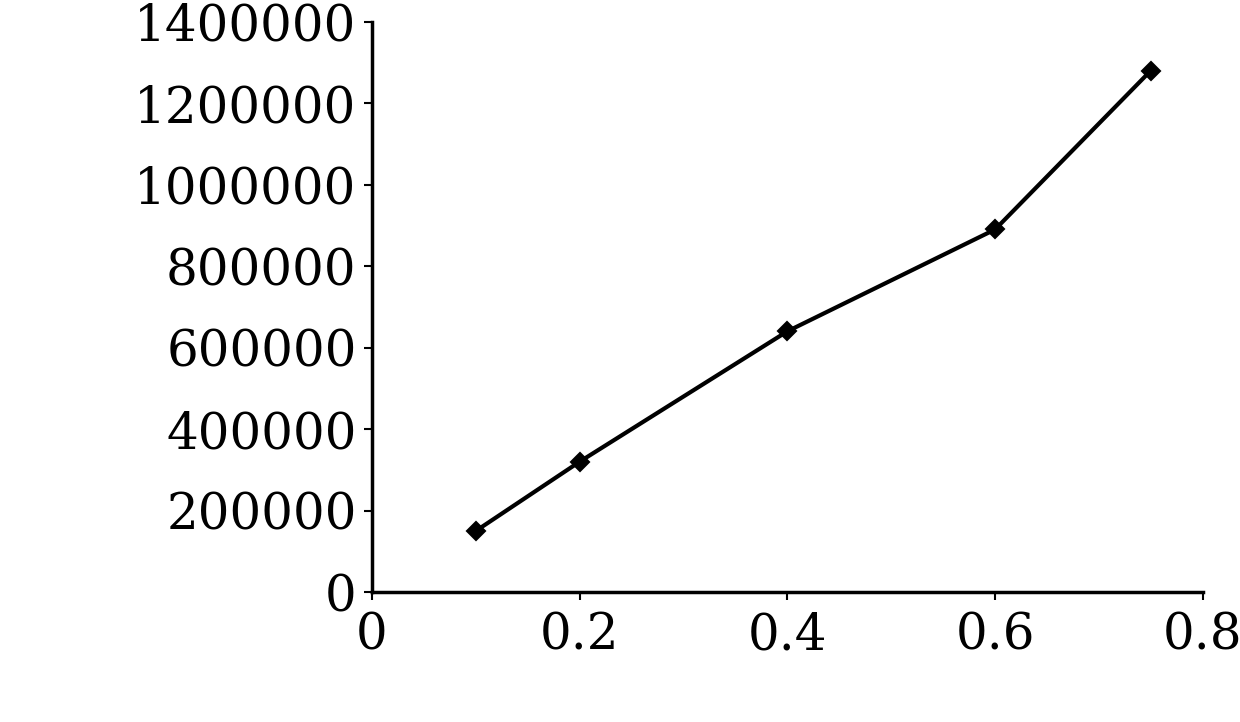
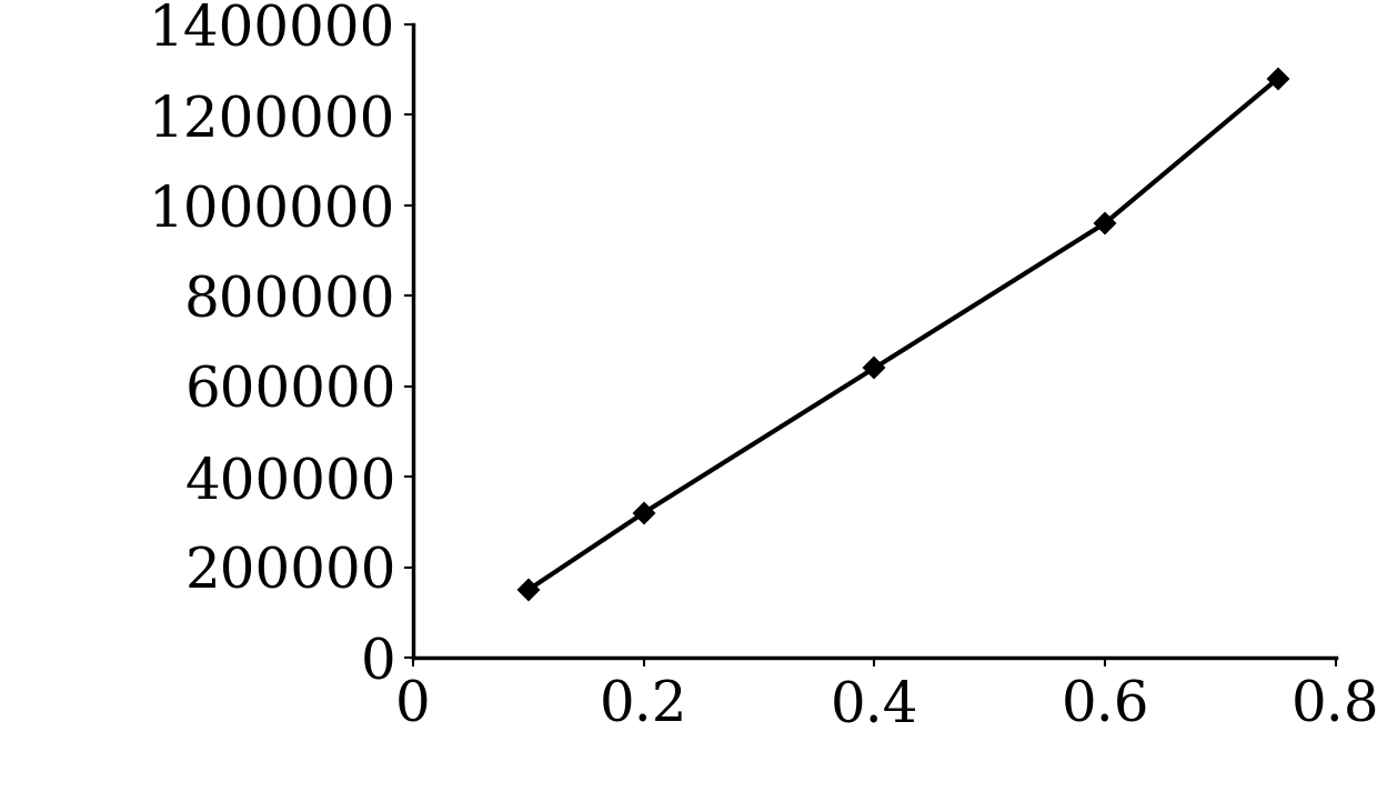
0.6: 890000 -> 960000
